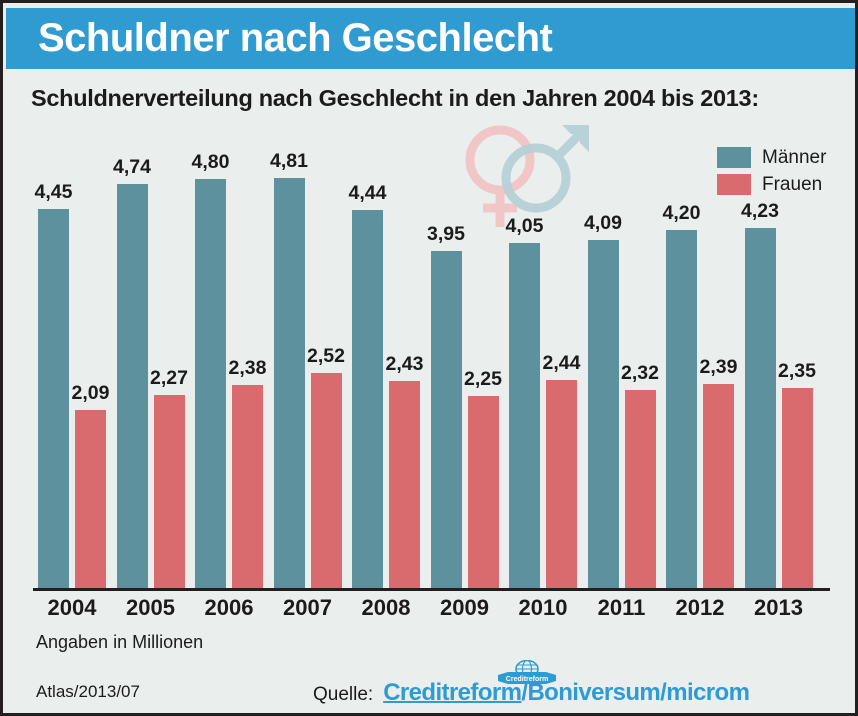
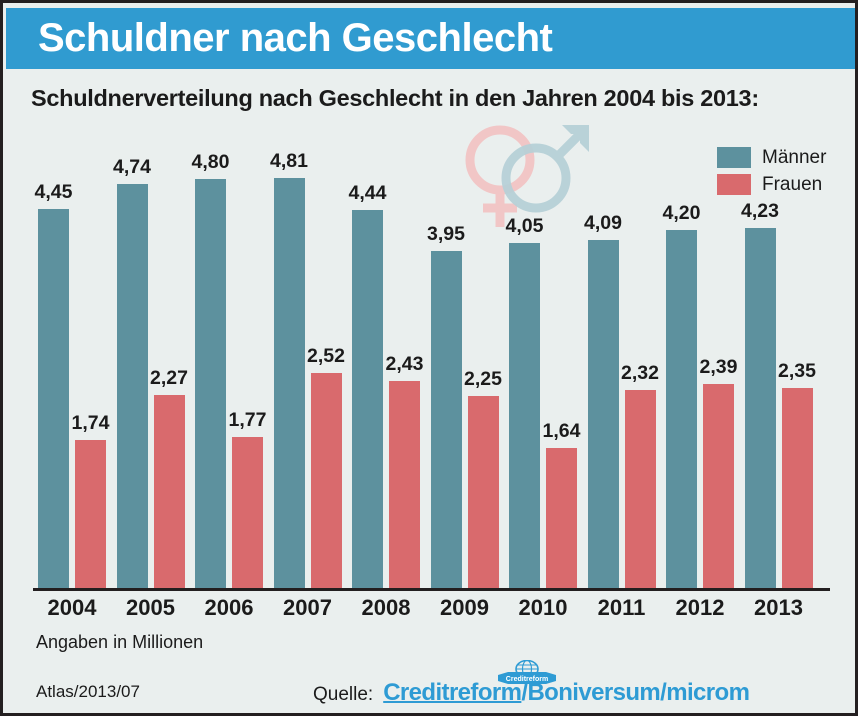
Frauen/2004: 2,09 -> 1,74
Frauen/2006: 2,38 -> 1,77
Frauen/2010: 2,44 -> 1,64
